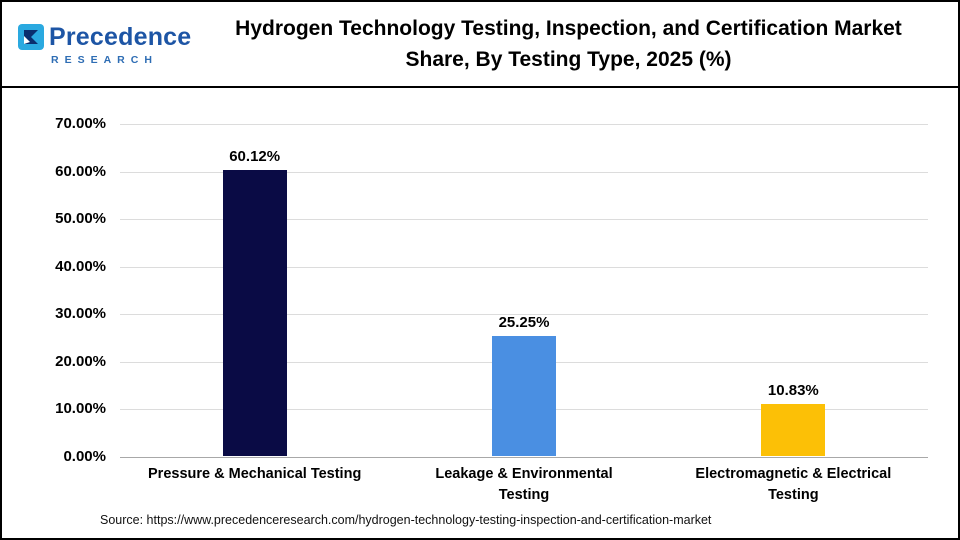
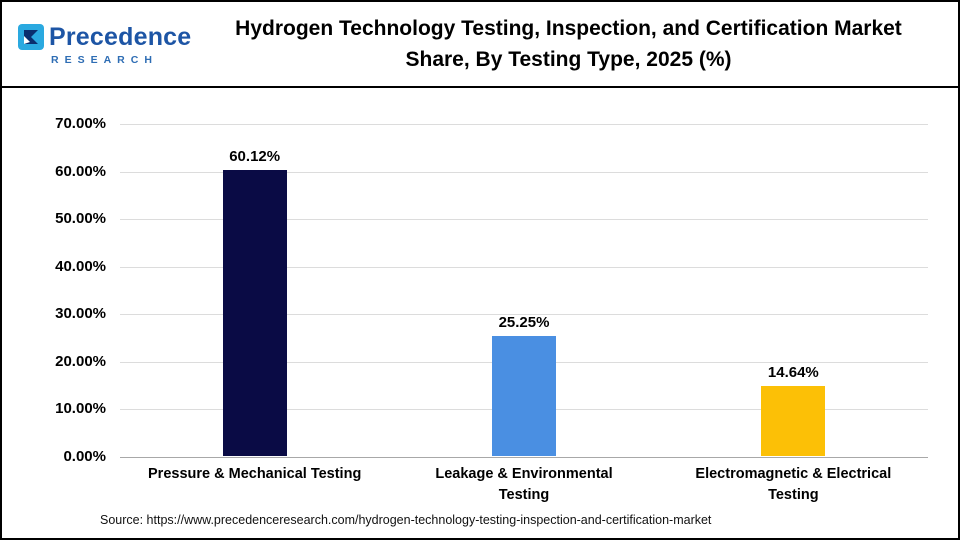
Electromagnetic & Electrical Testing: 10.83% -> 14.64%
